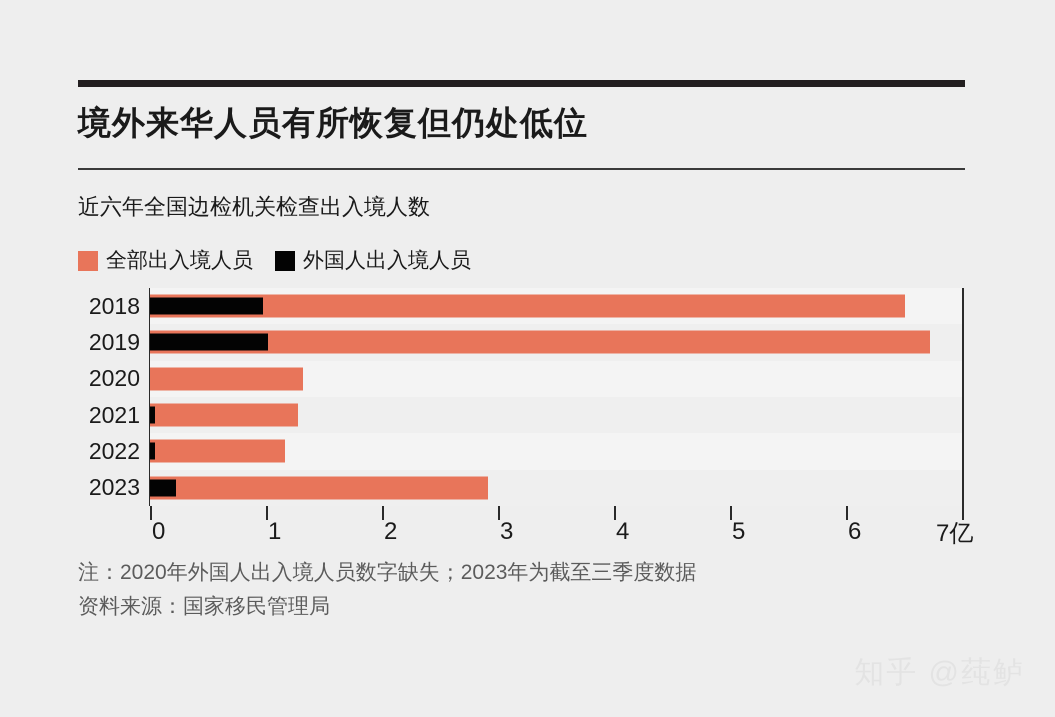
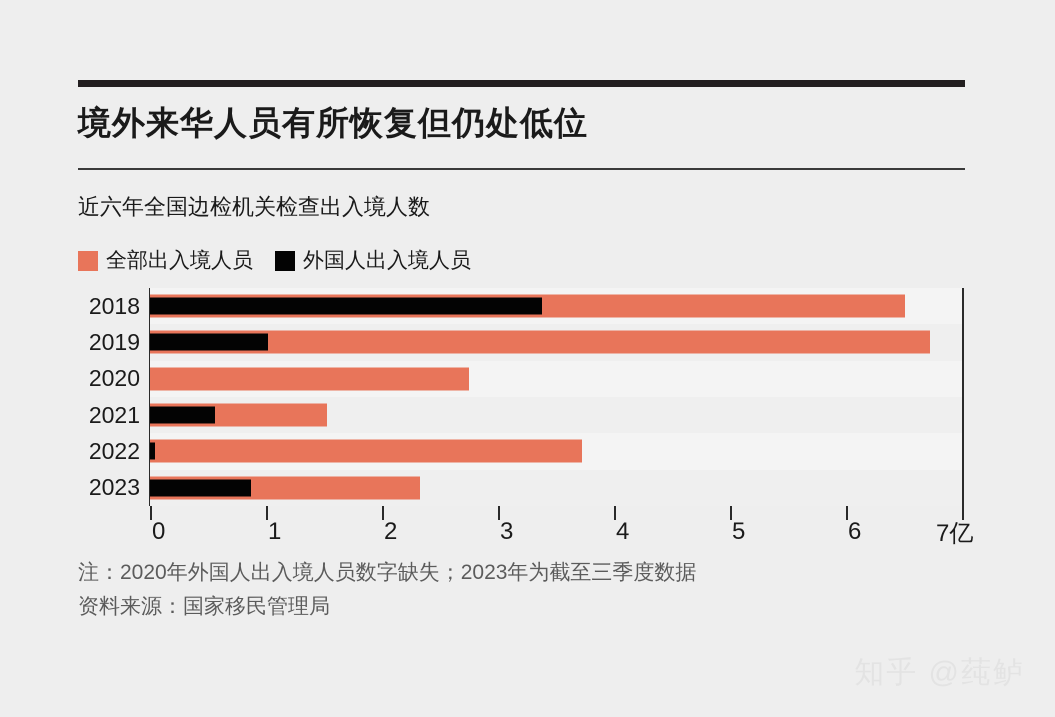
外国人出入境人员/2018: 0.97 -> 3.38
全部出入境人员/2020: 1.32 -> 2.75
全部出入境人员/2021: 1.28 -> 1.53
外国人出入境人员/2021: 0.04 -> 0.56
全部出入境人员/2022: 1.16 -> 3.72
全部出入境人员/2023: 2.91 -> 2.33
外国人出入境人员/2023: 0.22 -> 0.87
